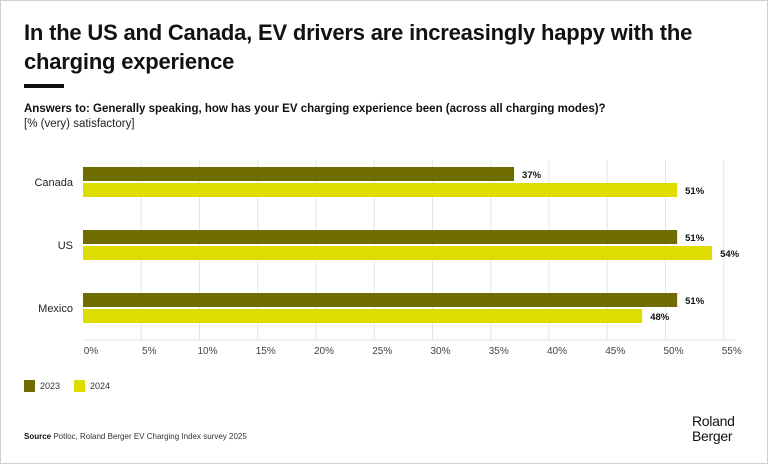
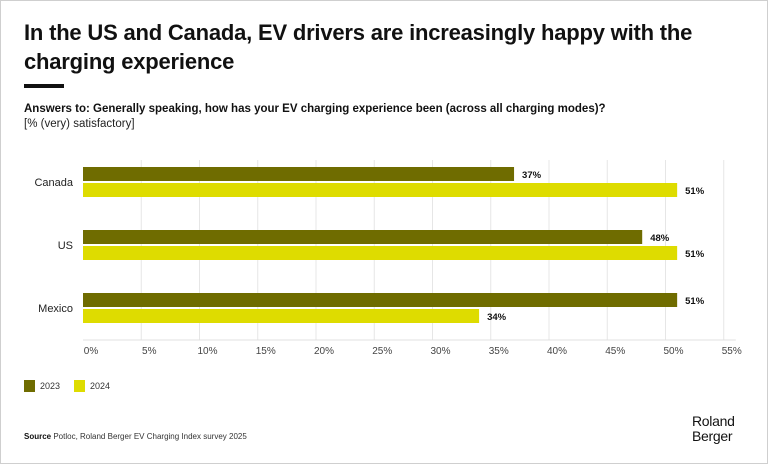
2023/US: 51% -> 48%
2024/US: 54% -> 51%
2024/Mexico: 48% -> 34%
